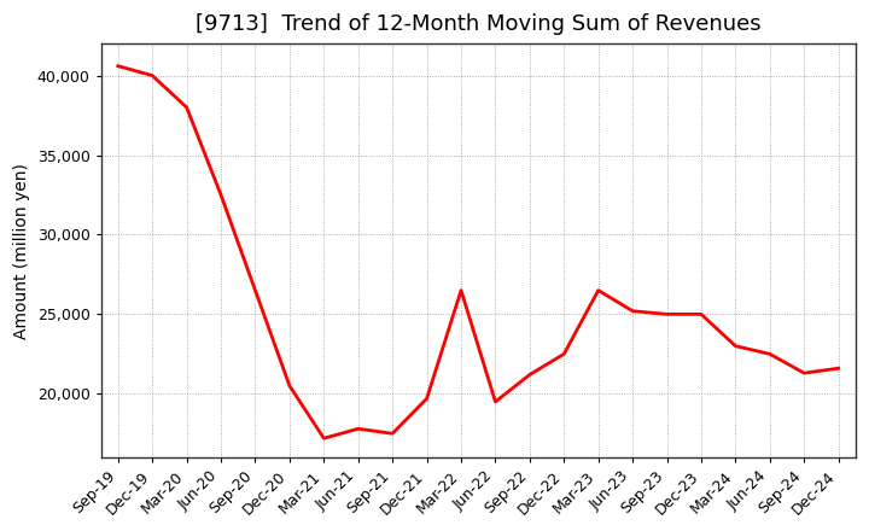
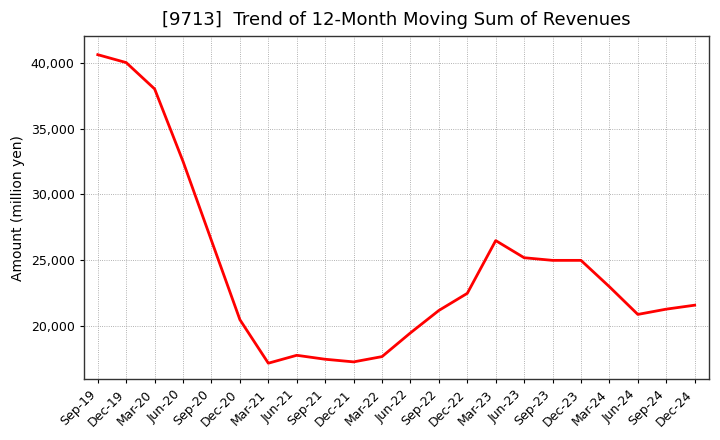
Dec-21: 19,700 -> 17,300
Mar-22: 26,500 -> 17,700
Jun-24: 22,500 -> 20,900
